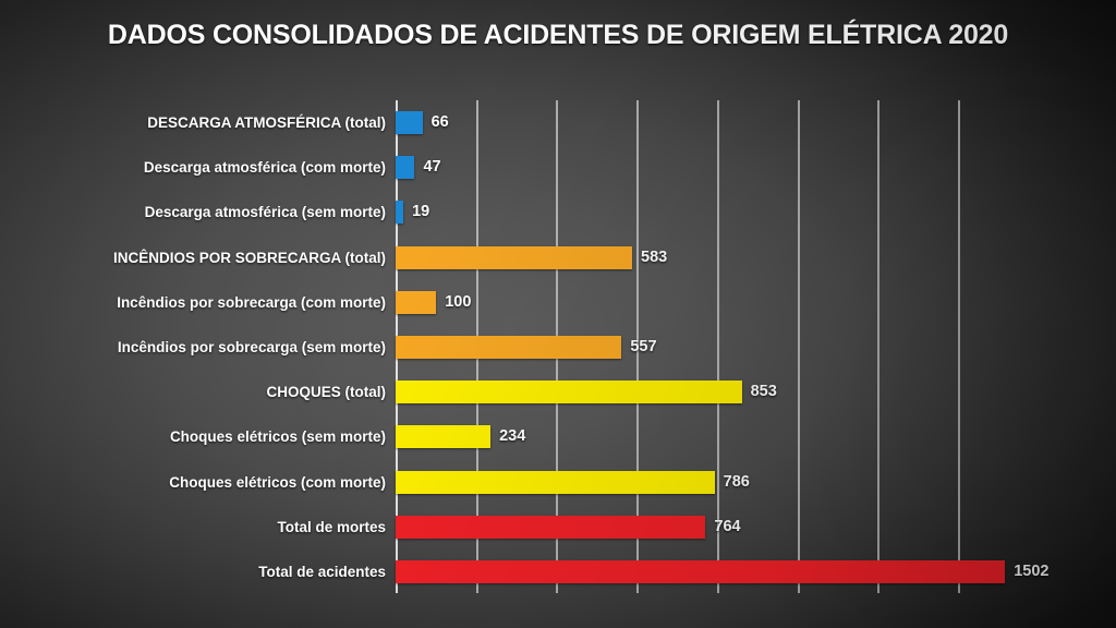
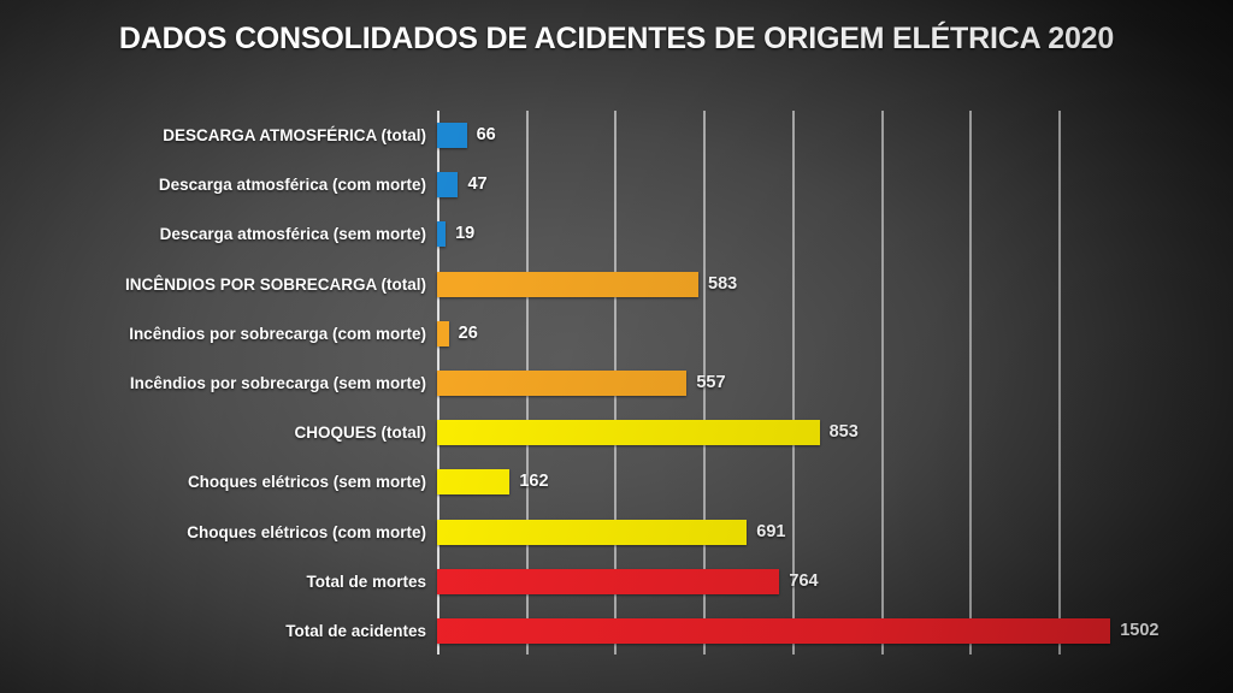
Incêndios por sobrecarga (com morte): 100 -> 26
Choques elétricos (sem morte): 234 -> 162
Choques elétricos (com morte): 786 -> 691
